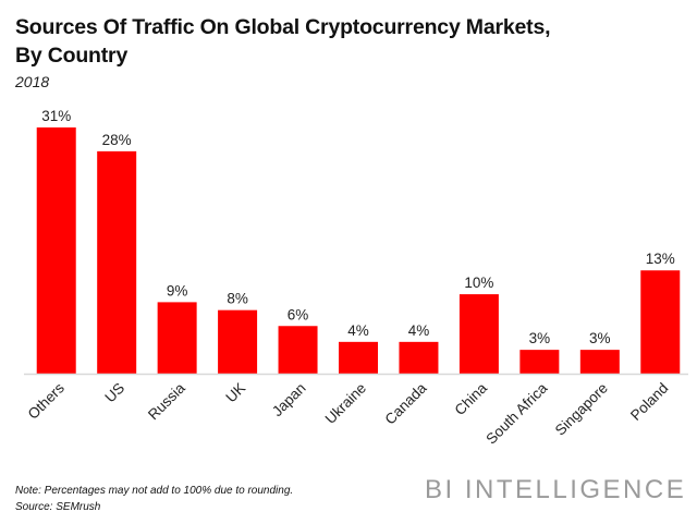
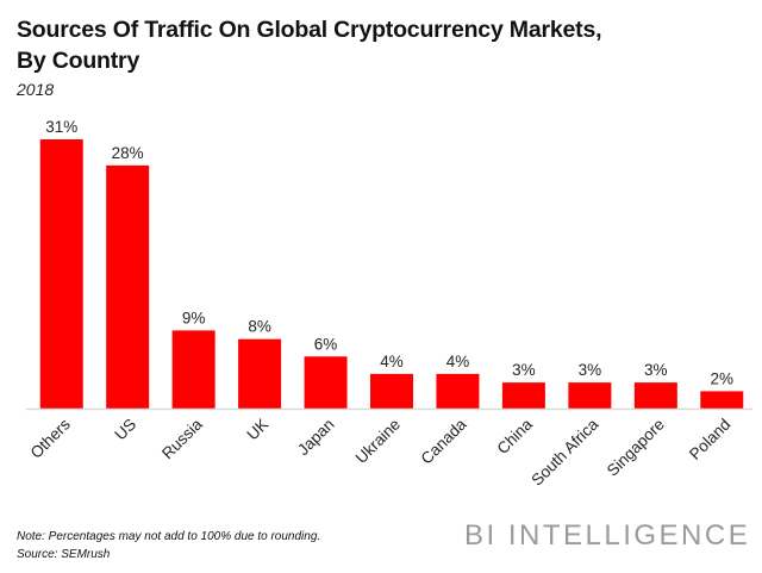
China: 10% -> 3%
Poland: 13% -> 2%
